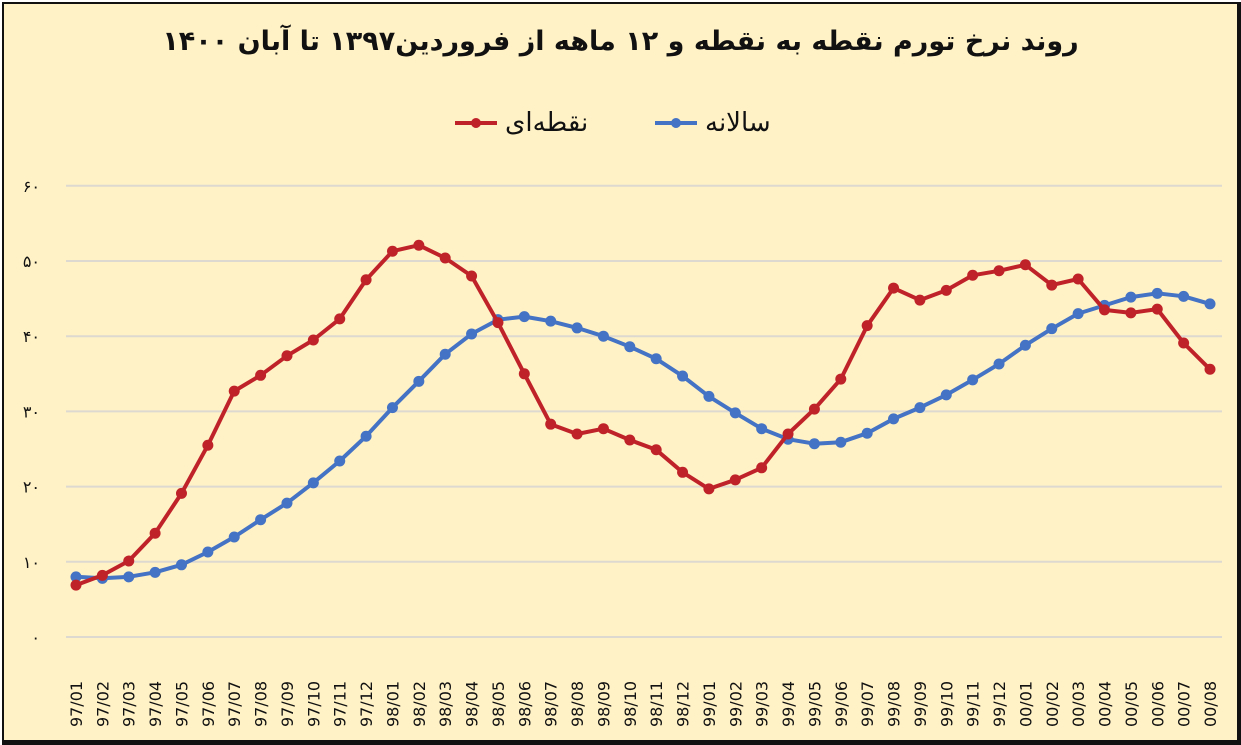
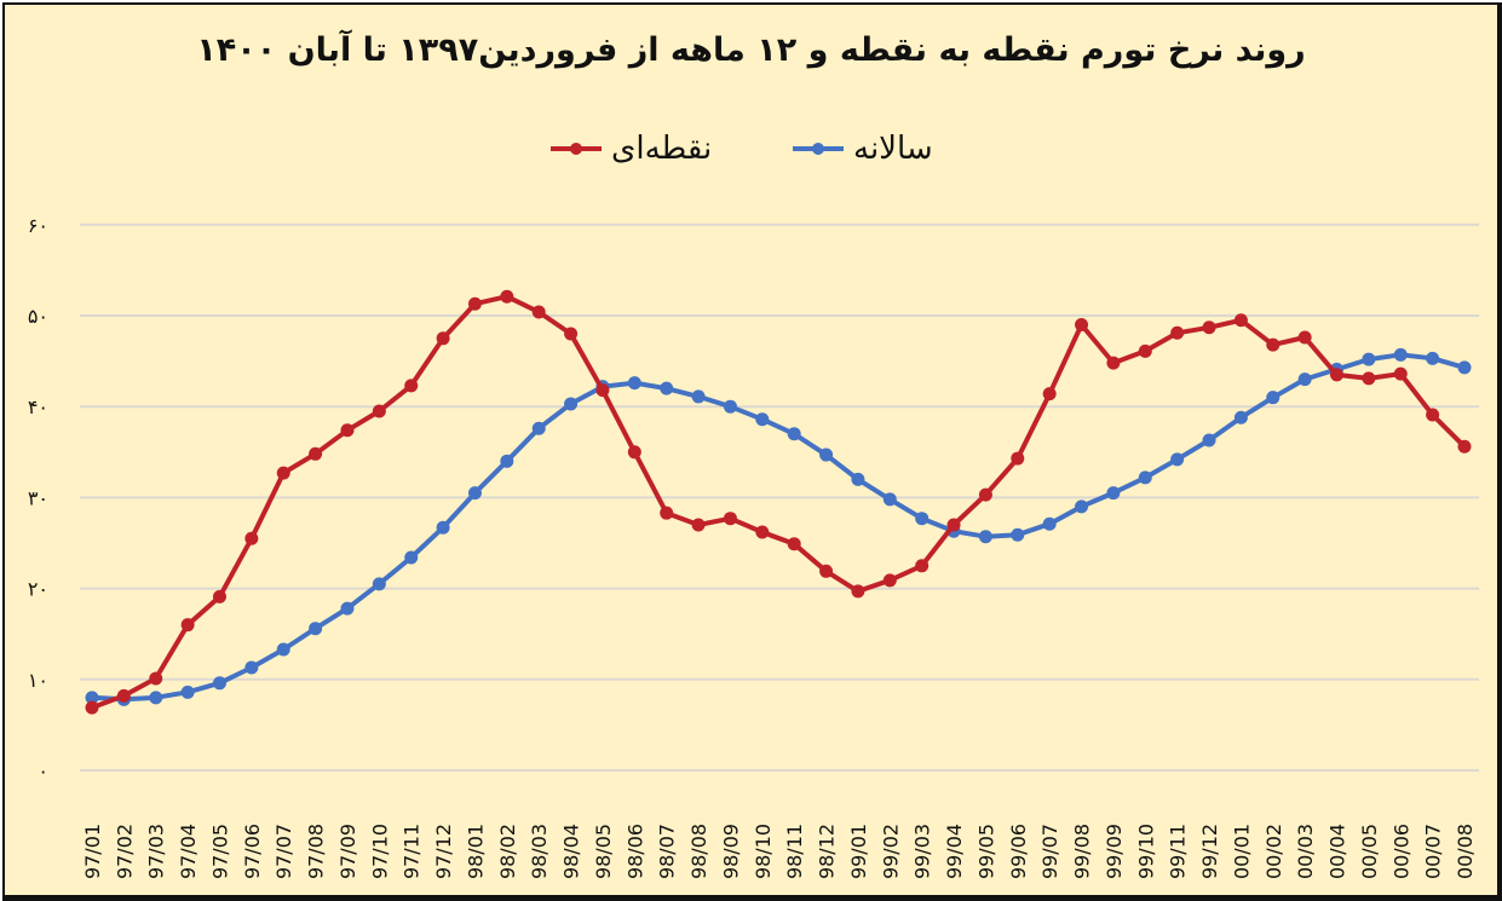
نقطه‌ای/97/04: 14 -> 16
نقطه‌ای/99/08: 46 -> 49
